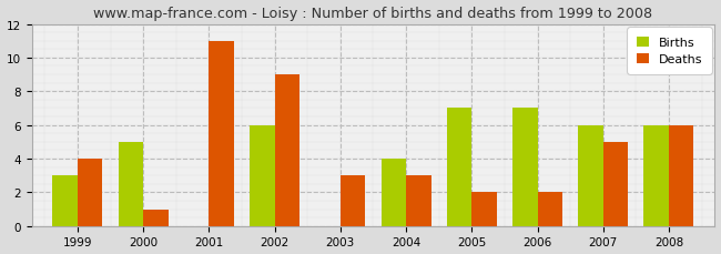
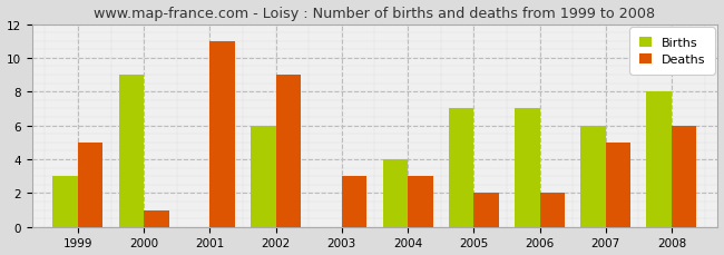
Deaths/1999: 4 -> 5
Births/2000: 5 -> 9
Births/2008: 6 -> 8
